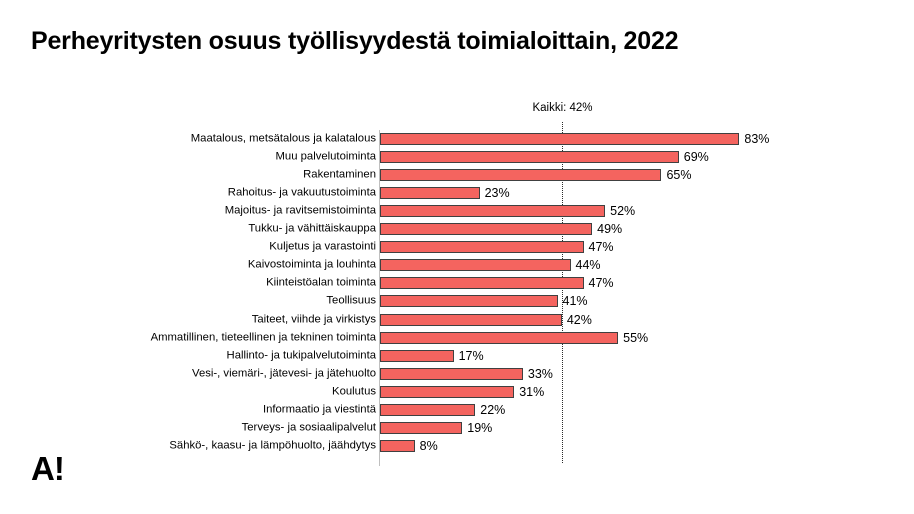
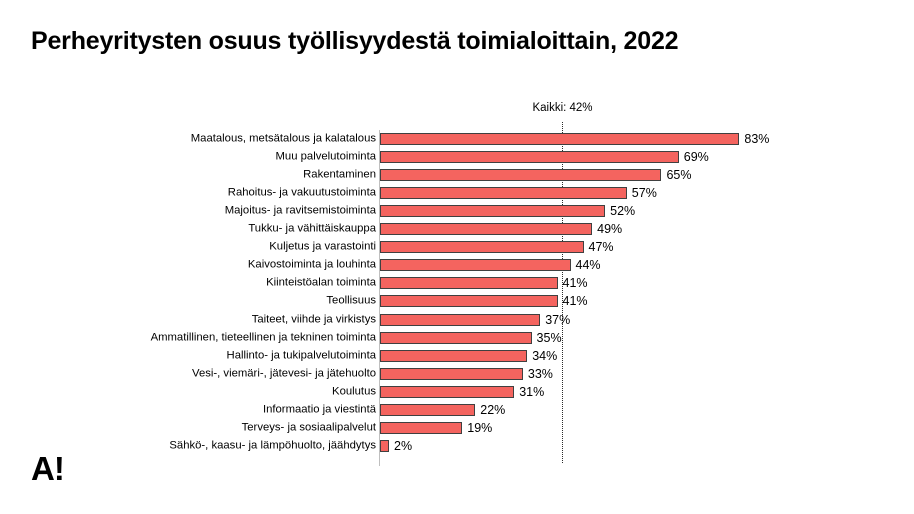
Rahoitus- ja vakuutustoiminta: 23% -> 57%
Kiinteistöalan toiminta: 47% -> 41%
Taiteet, viihde ja virkistys: 42% -> 37%
Ammatillinen, tieteellinen ja tekninen toiminta: 55% -> 35%
Hallinto- ja tukipalvelutoiminta: 17% -> 34%
Sähkö-, kaasu- ja lämpöhuolto, jäähdytys: 8% -> 2%
